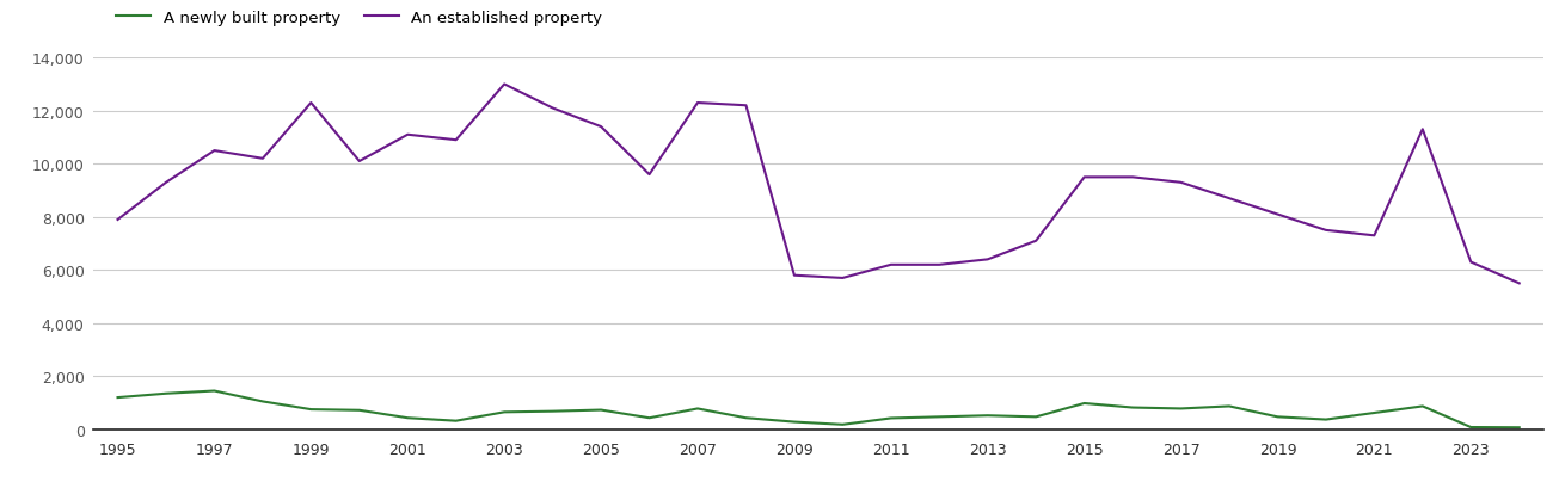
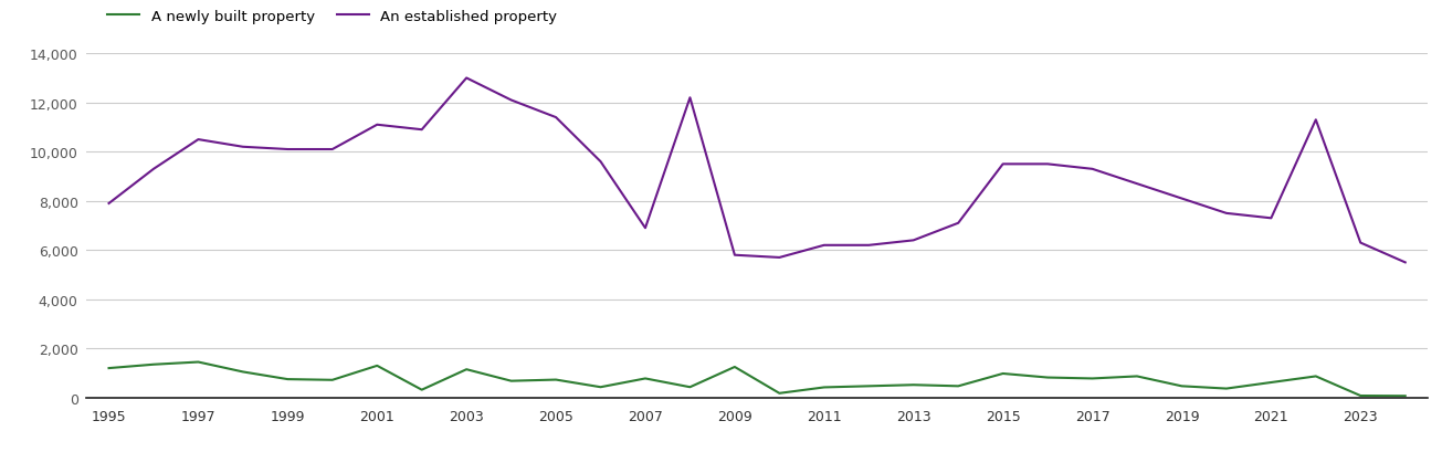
An established property/1999: 12,300 -> 10,100
A newly built property/2001: 430 -> 1,300
A newly built property/2003: 650 -> 1,150
An established property/2007: 12,300 -> 6,900
A newly built property/2009: 280 -> 1,250
